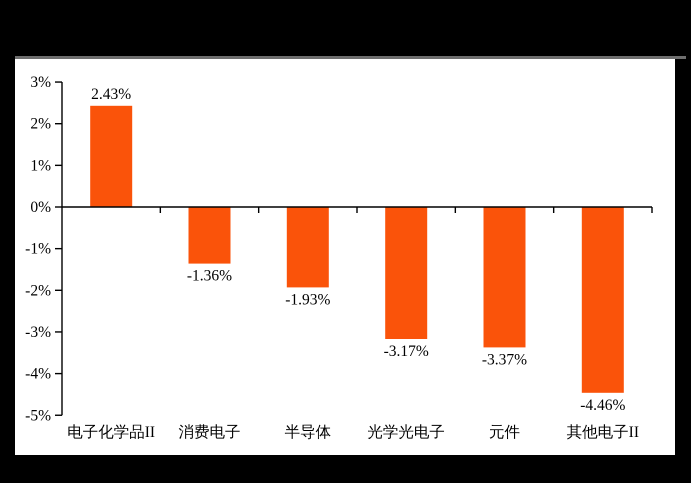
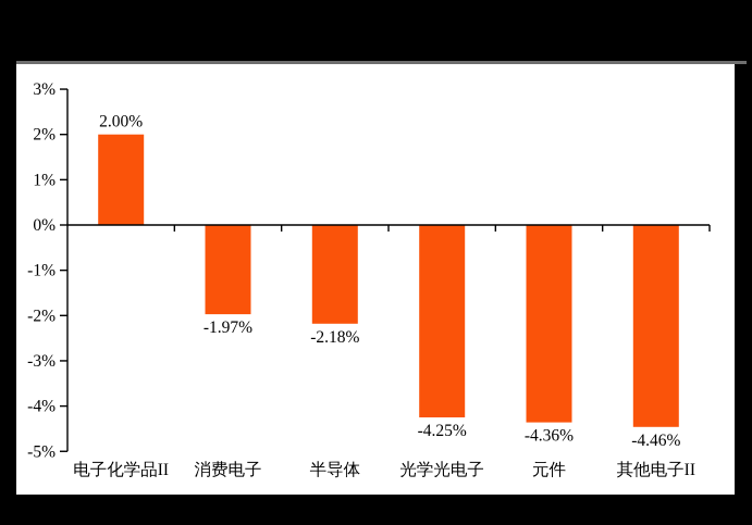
电子化学品II: 2.43% -> 2.00%
消费电子: -1.36% -> -1.97%
半导体: -1.93% -> -2.18%
光学光电子: -3.17% -> -4.25%
元件: -3.37% -> -4.36%
